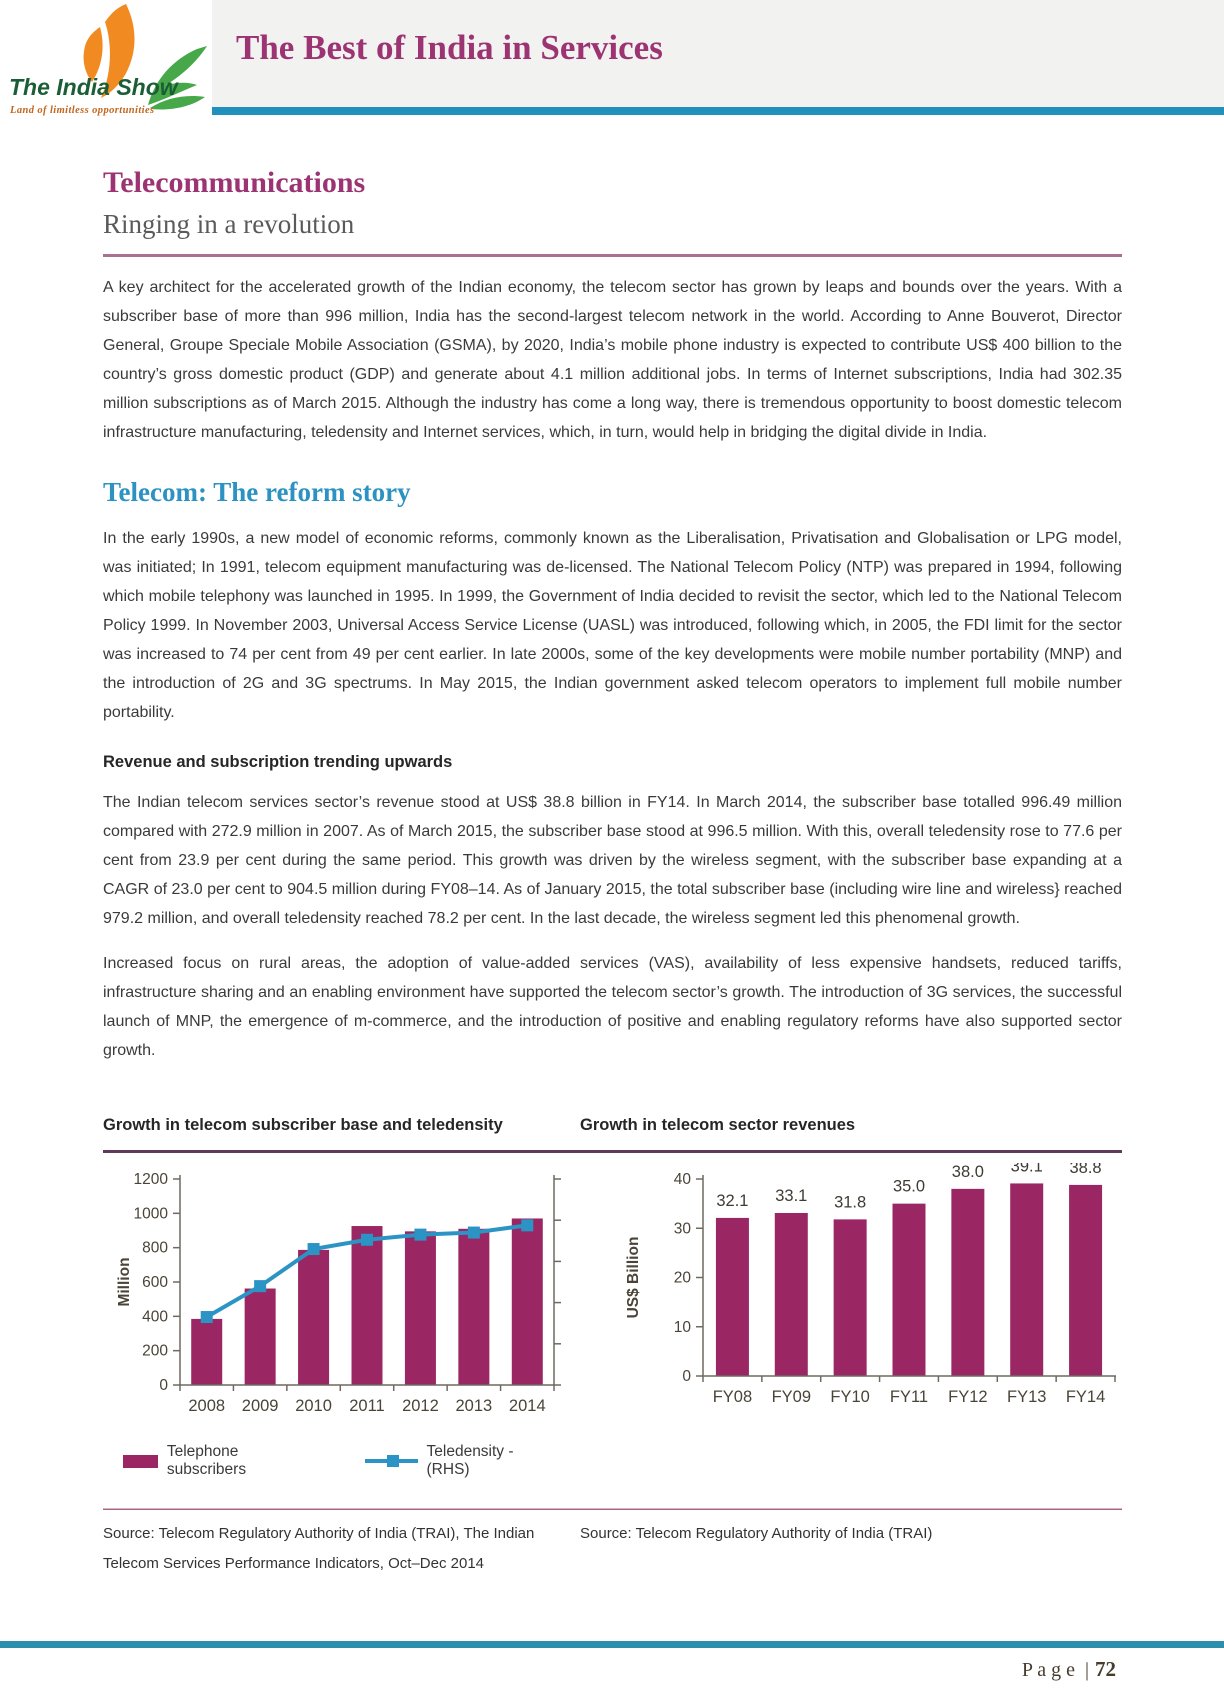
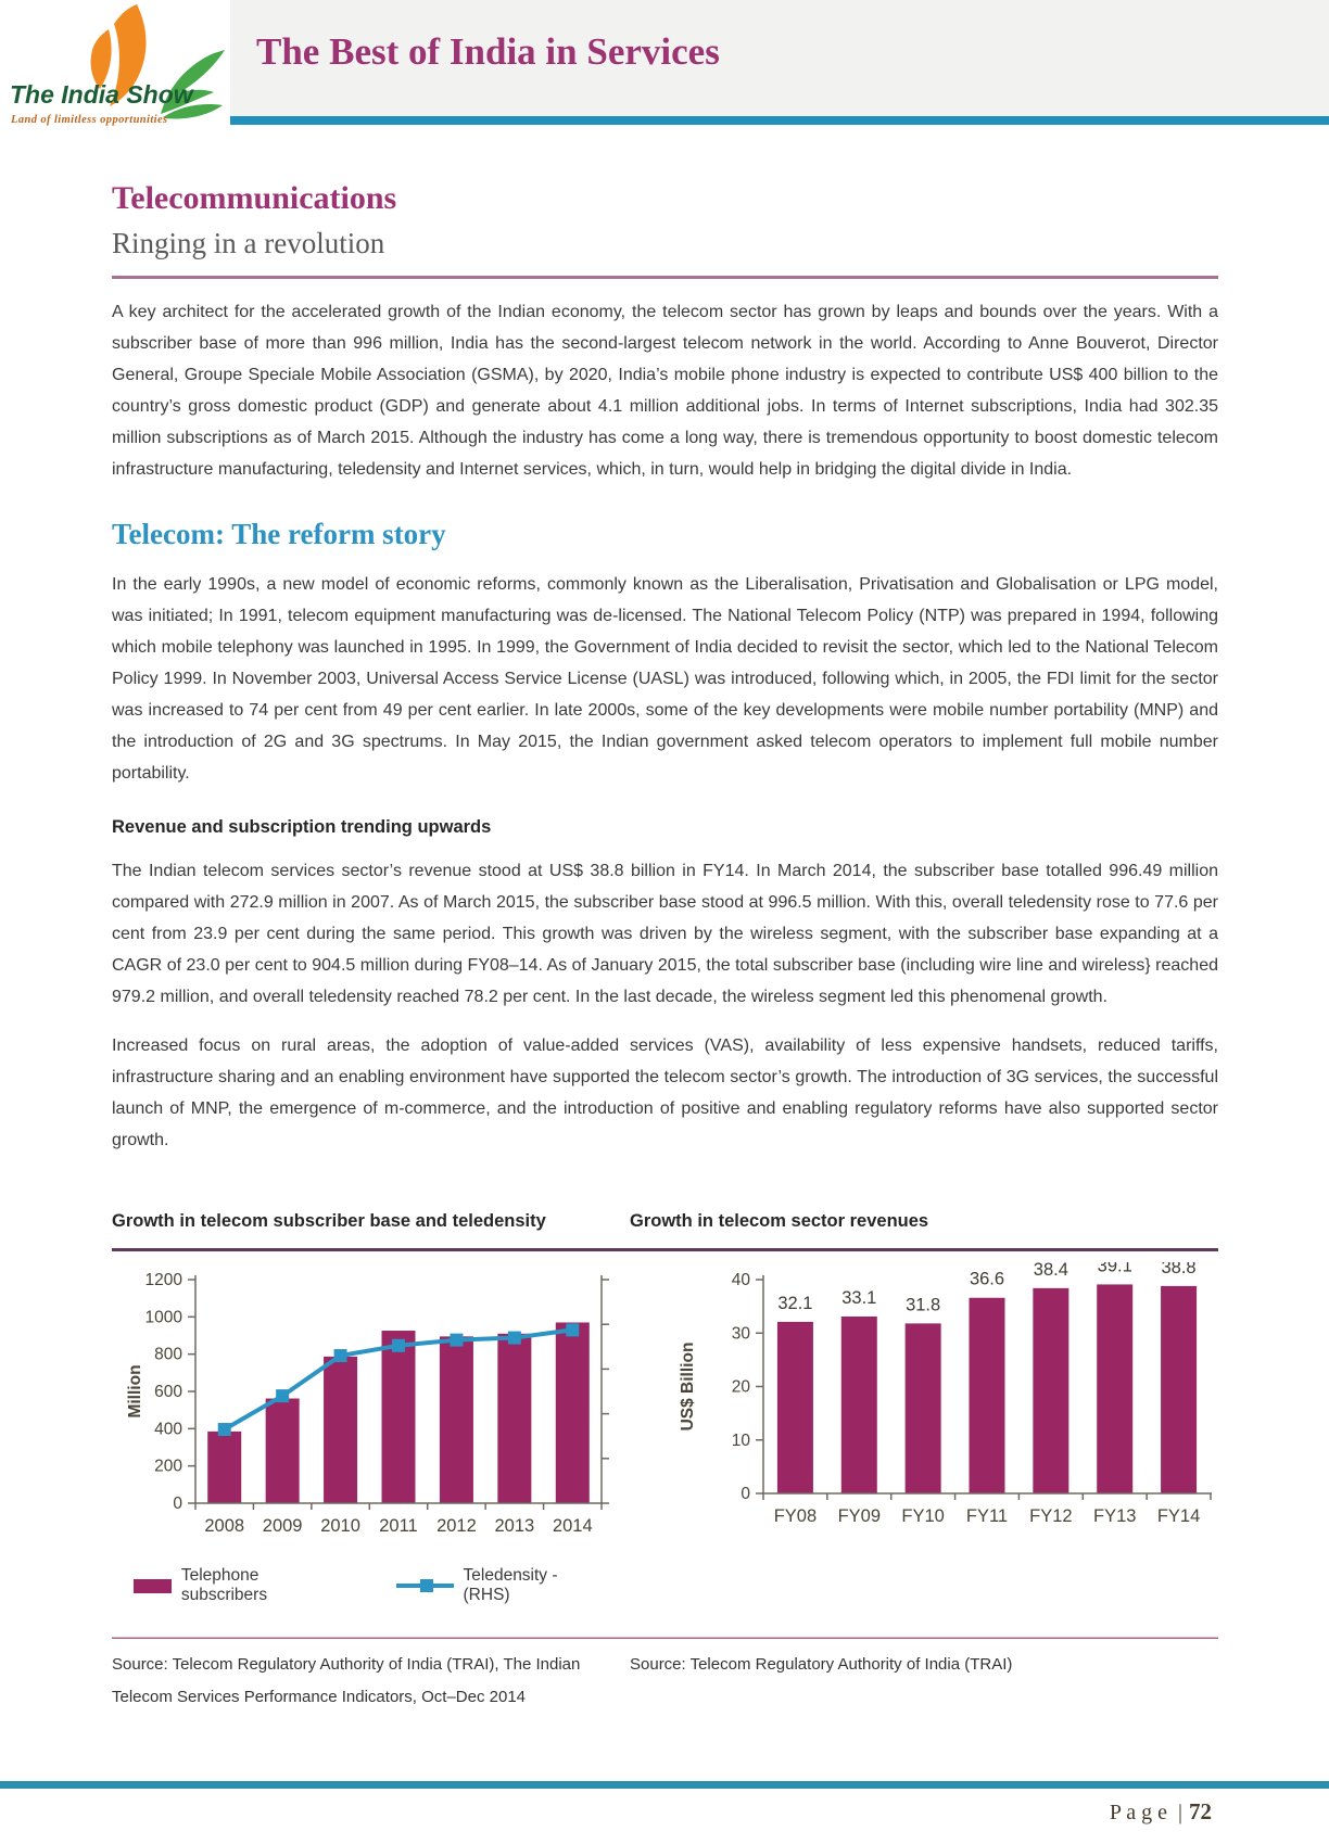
Growth in telecom sector revenues/FY11: 35.0 -> 36.6
Growth in telecom sector revenues/FY12: 38.0 -> 38.4
